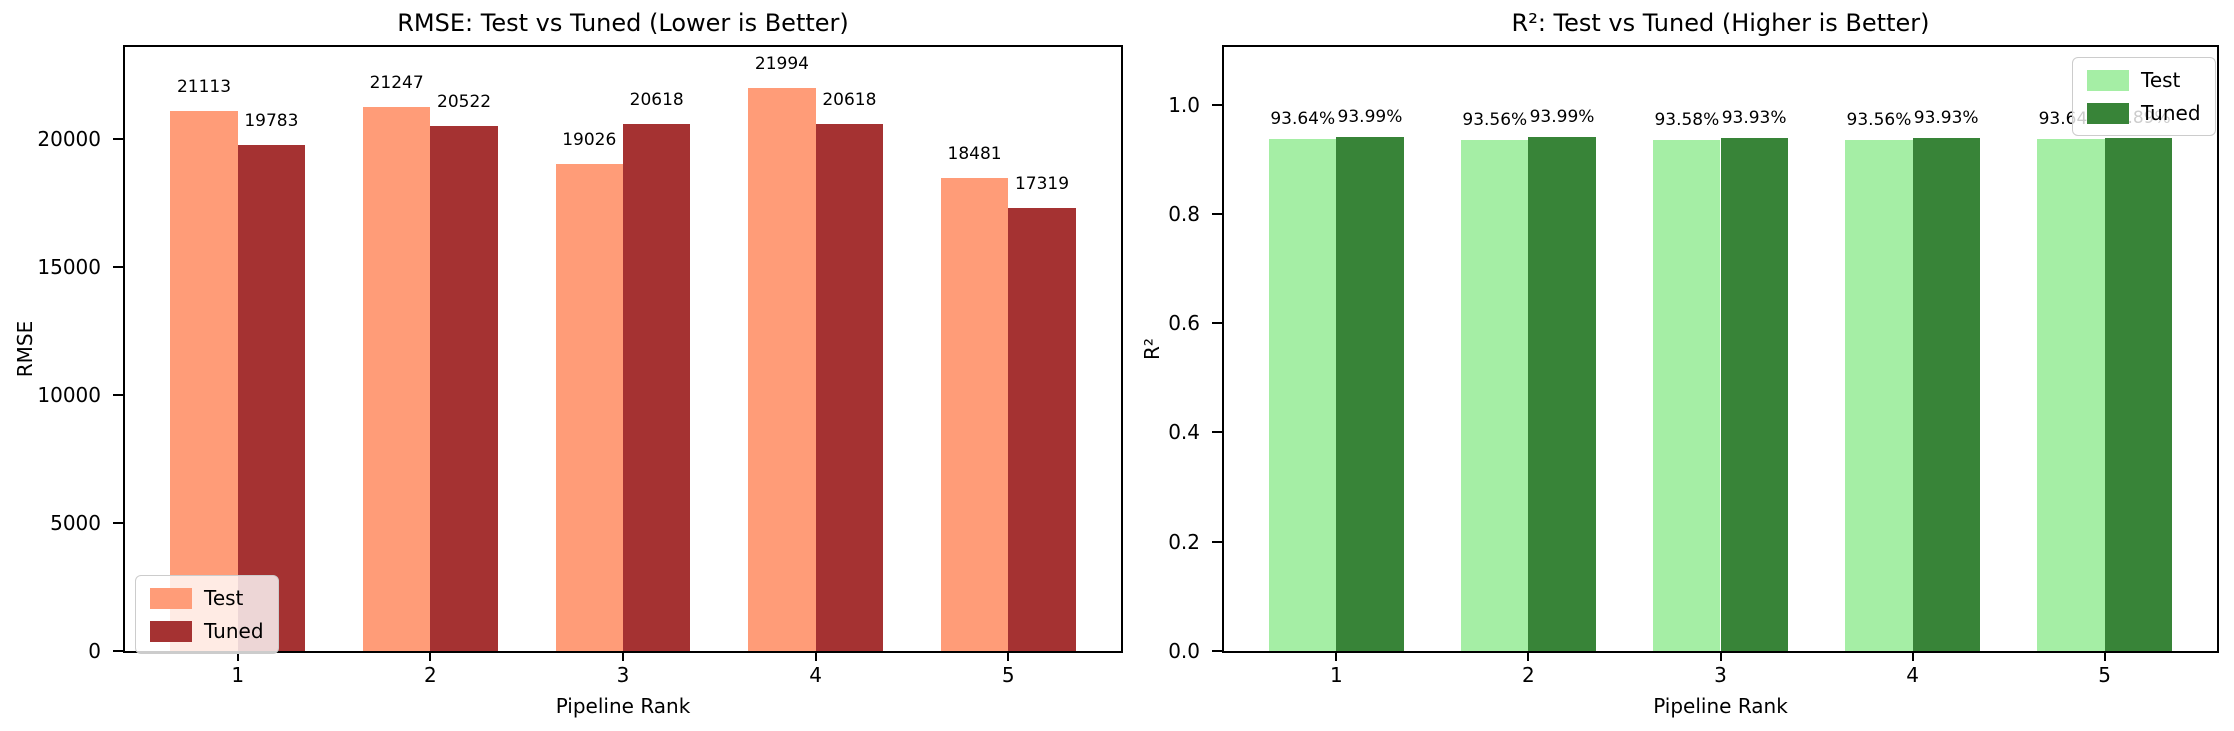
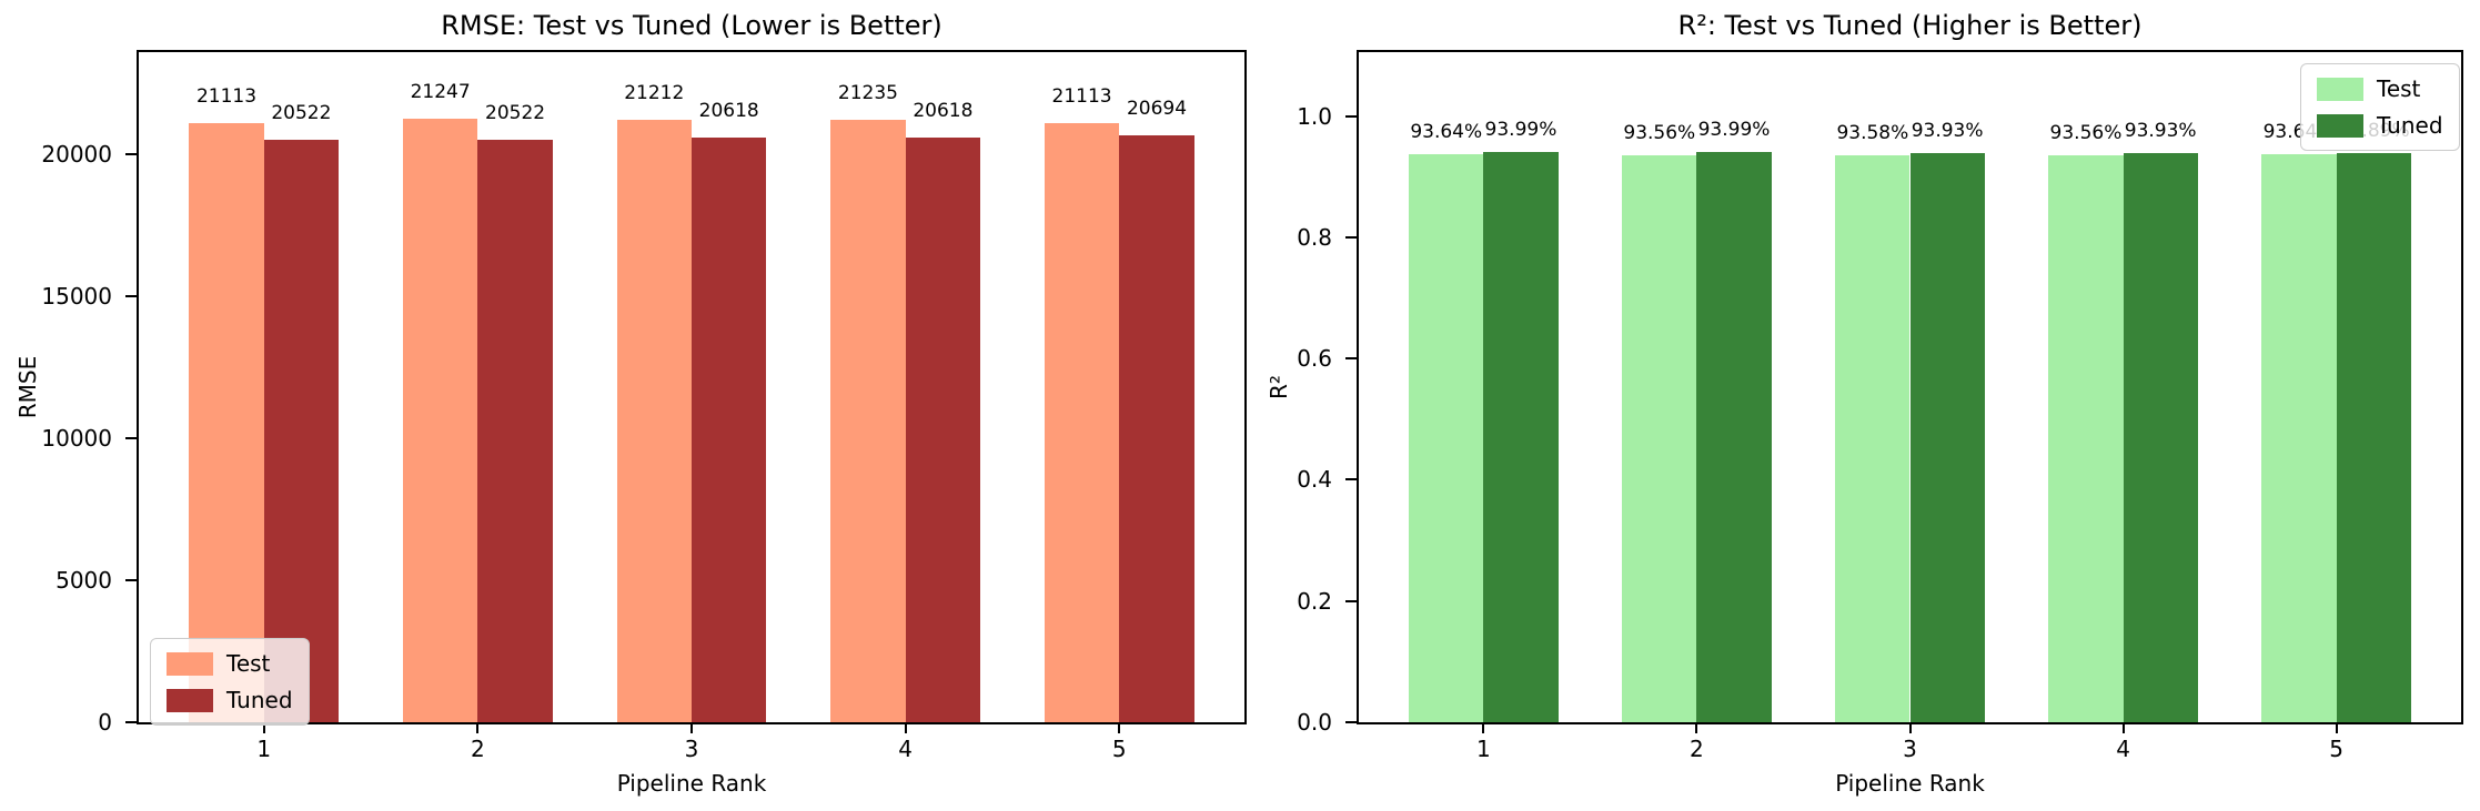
RMSE: Test vs Tuned (Lower is Better)/Tuned/1: 19783 -> 20522
RMSE: Test vs Tuned (Lower is Better)/Test/3: 19026 -> 21212
RMSE: Test vs Tuned (Lower is Better)/Test/4: 21994 -> 21235
RMSE: Test vs Tuned (Lower is Better)/Test/5: 18481 -> 21113
RMSE: Test vs Tuned (Lower is Better)/Tuned/5: 17319 -> 20694
